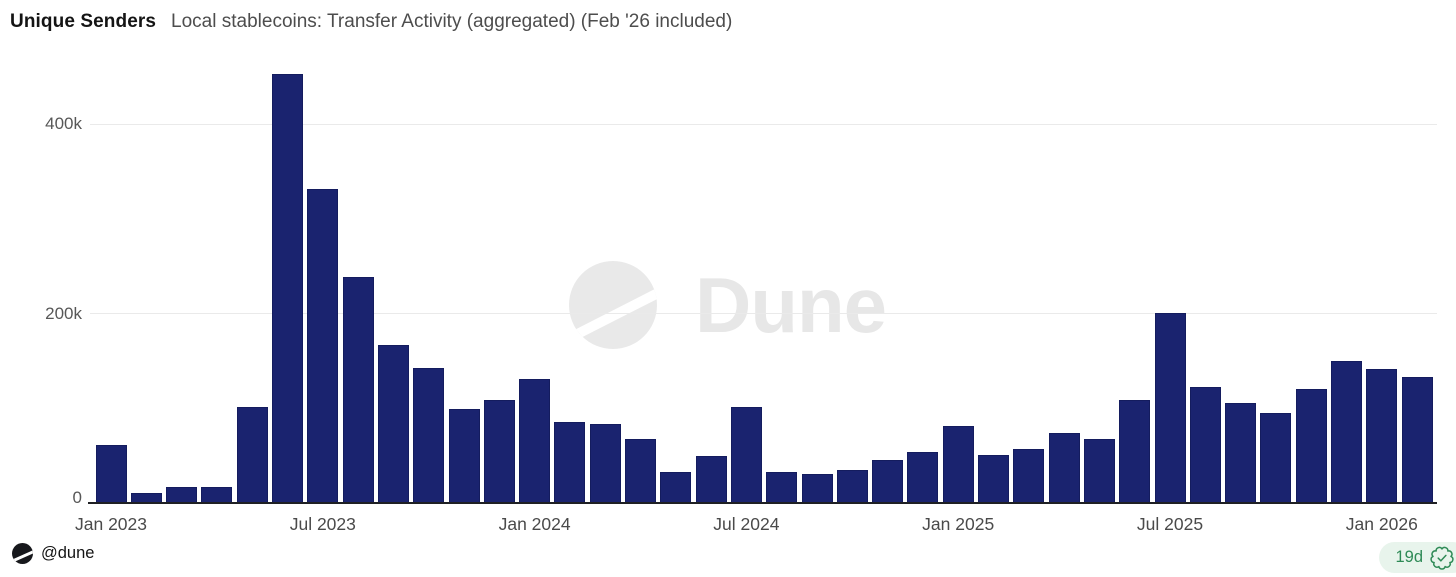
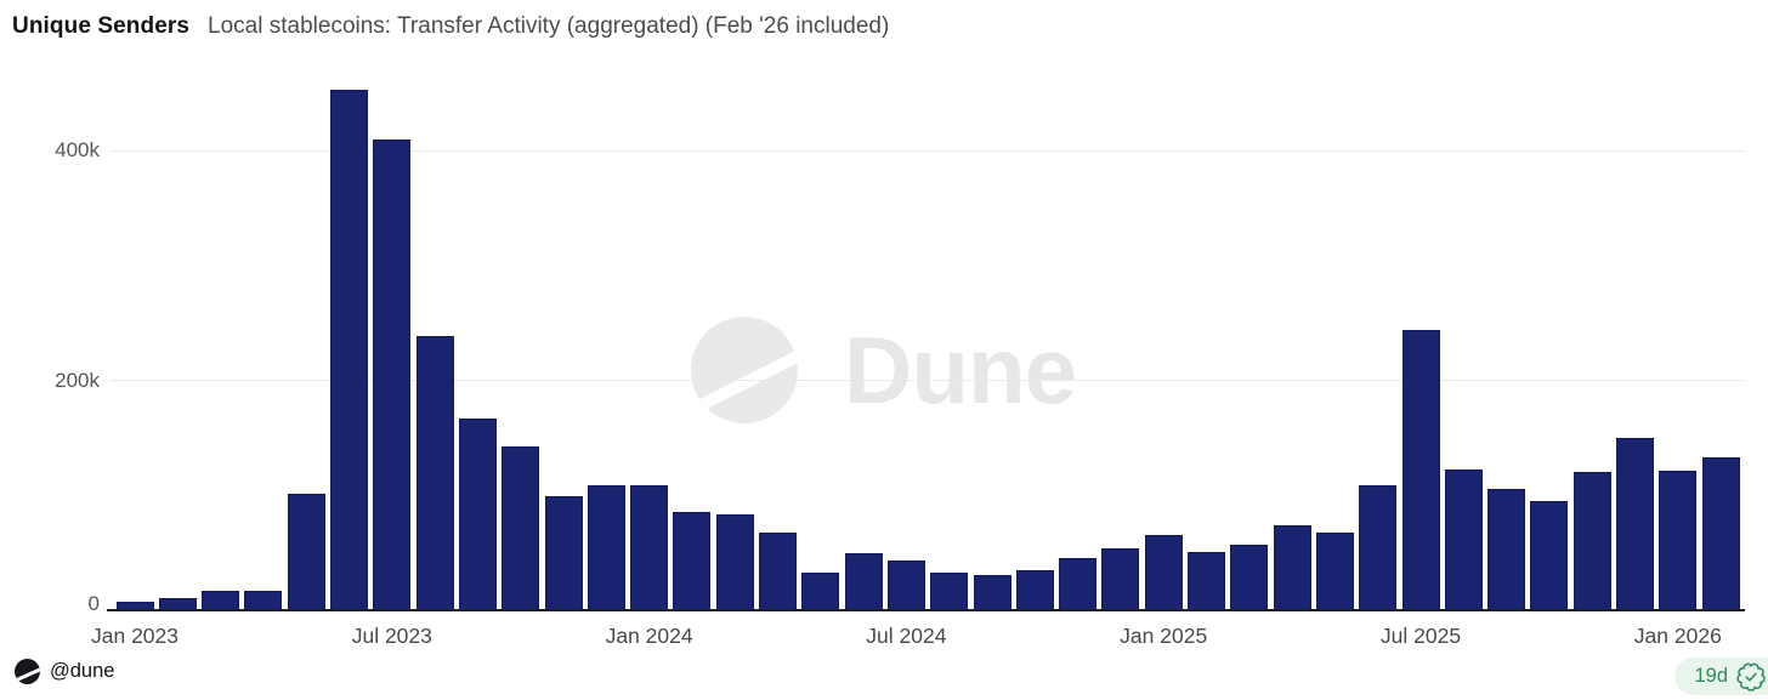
Jan 2023: 60k -> 10k
Jul 2023: 330k -> 410k
Jan 2024: 130k -> 110k
Jul 2024: 100k -> 40k
Jan 2025: 80k -> 60k
Jul 2025: 200k -> 240k
Jan 2026: 140k -> 120k
